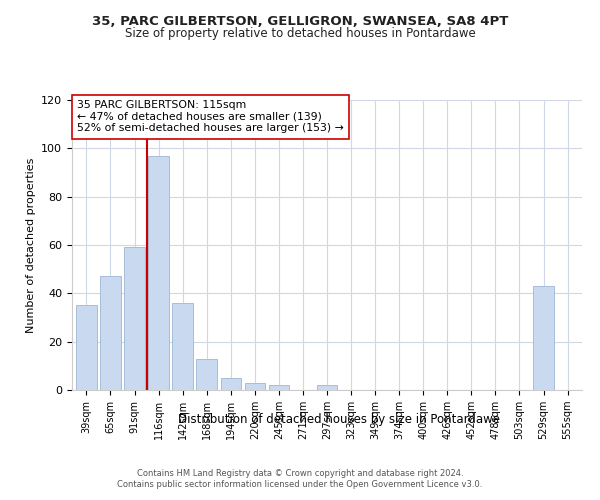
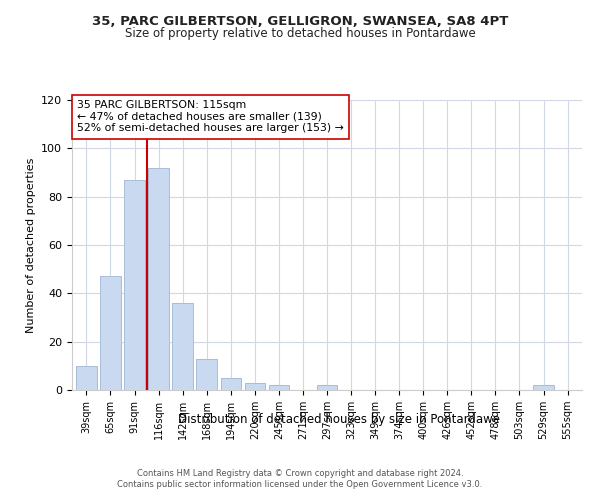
39sqm: 35 -> 10
91sqm: 59 -> 87
116sqm: 97 -> 92
529sqm: 43 -> 2
